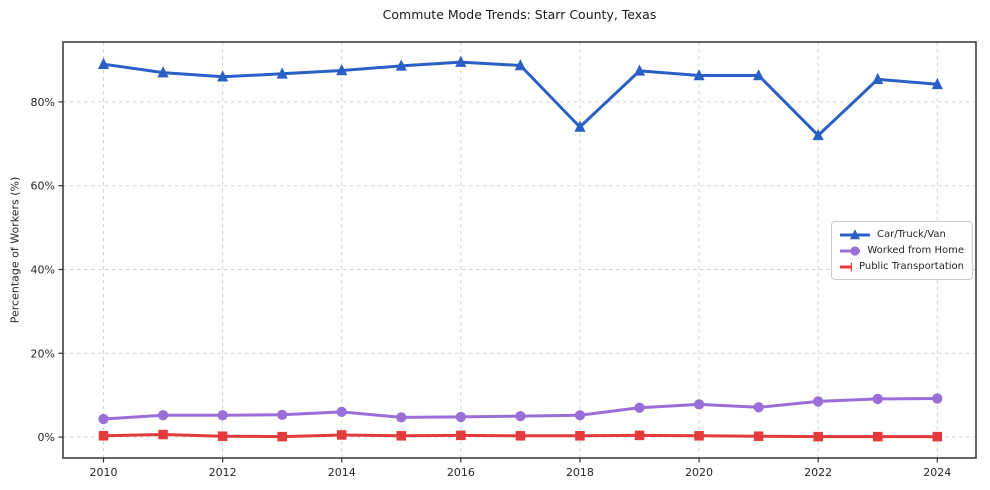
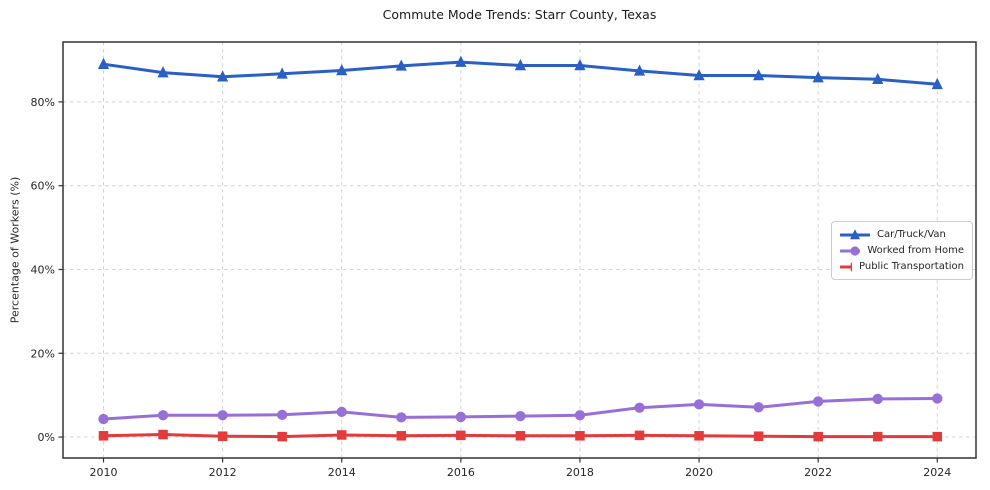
Car/Truck/Van/2018: 74% -> 89%
Car/Truck/Van/2022: 72% -> 86%
